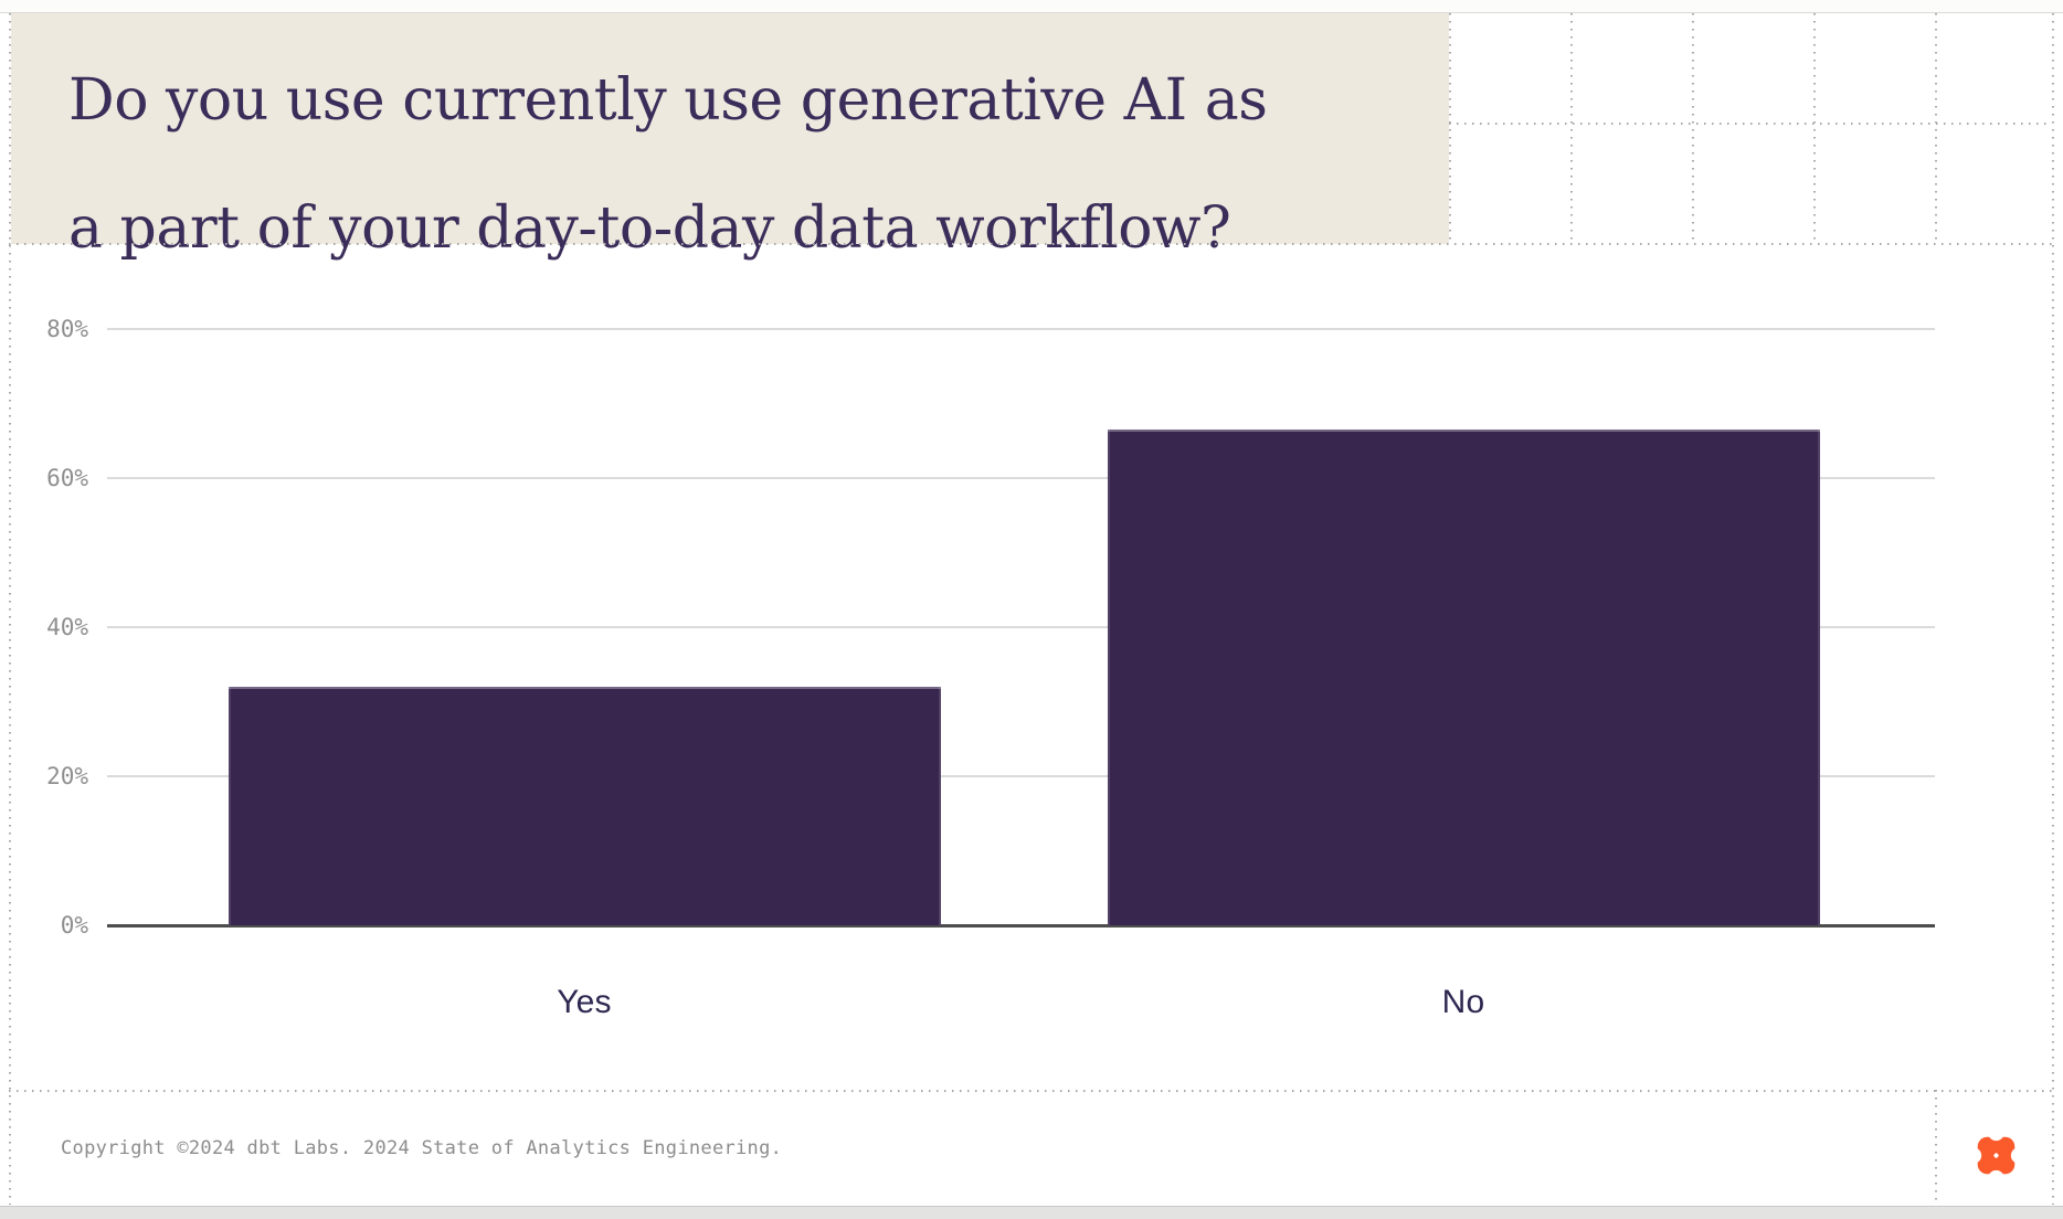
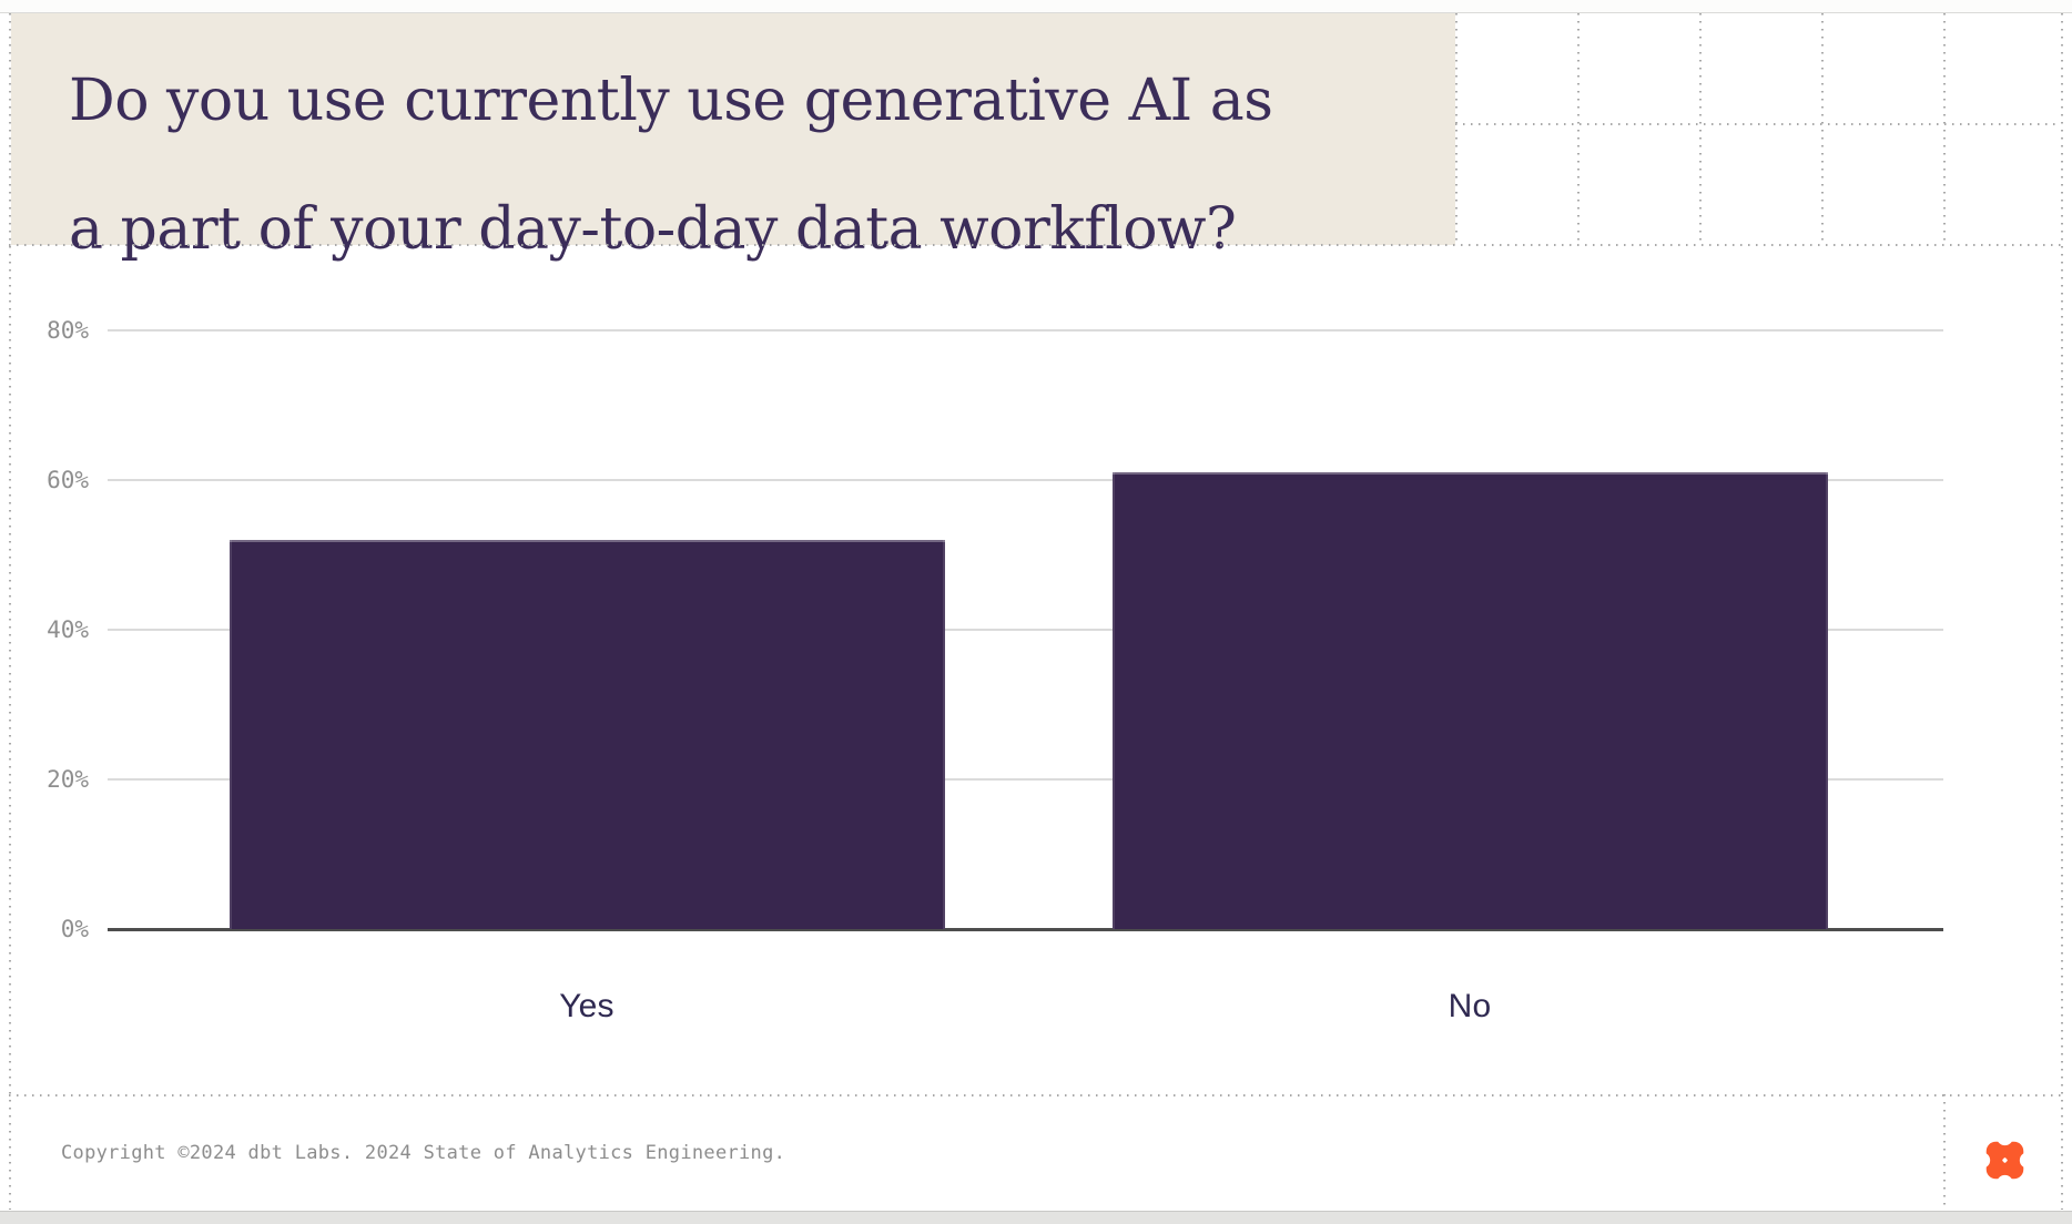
Yes: 32% -> 52%
No: 66% -> 61%
